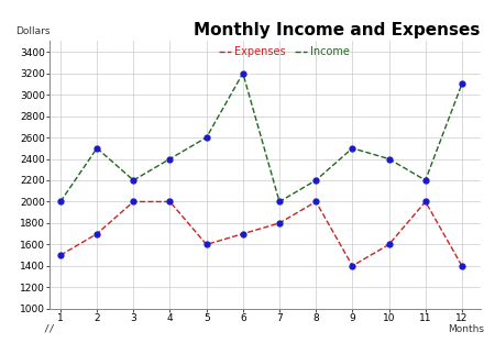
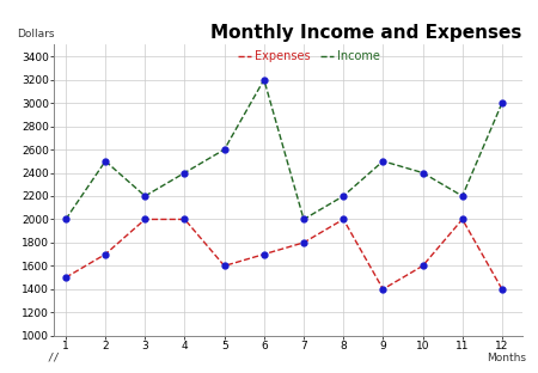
Income/12: 3100 -> 3000
